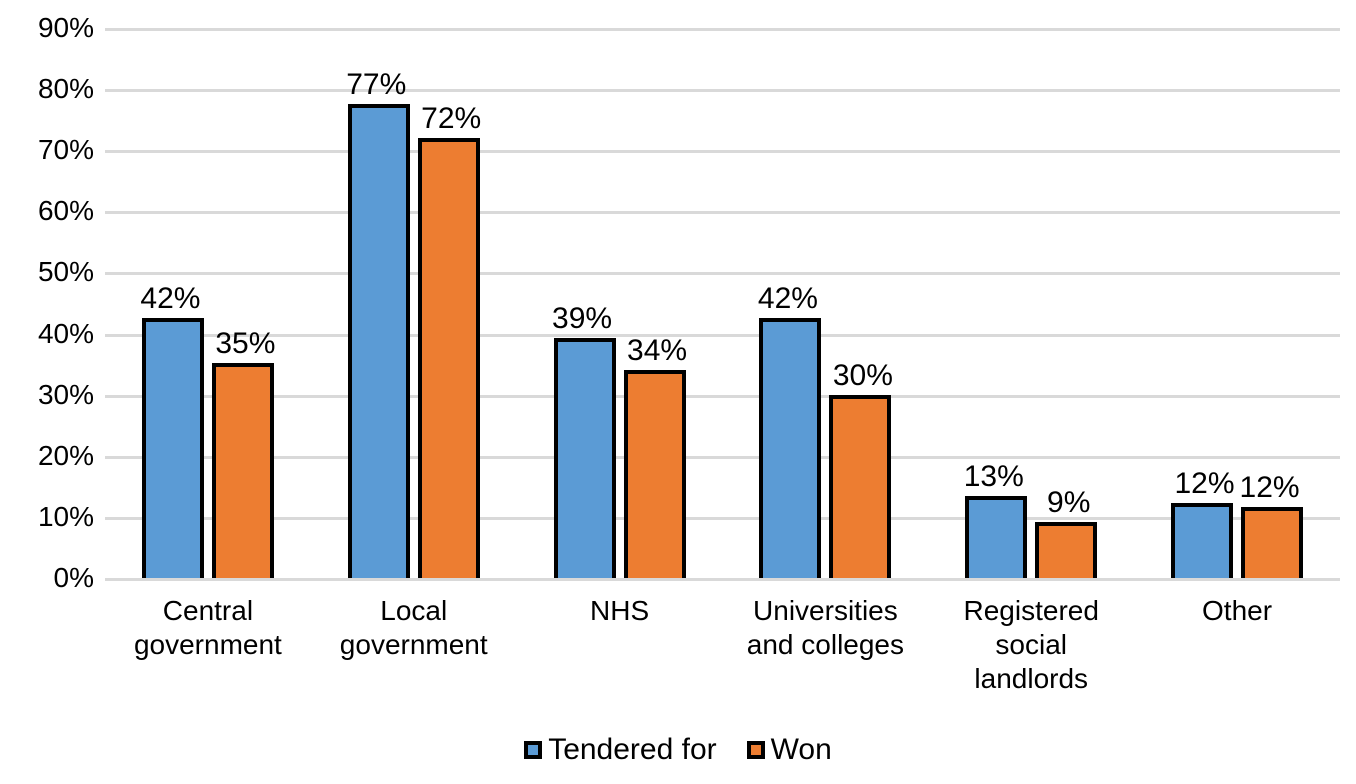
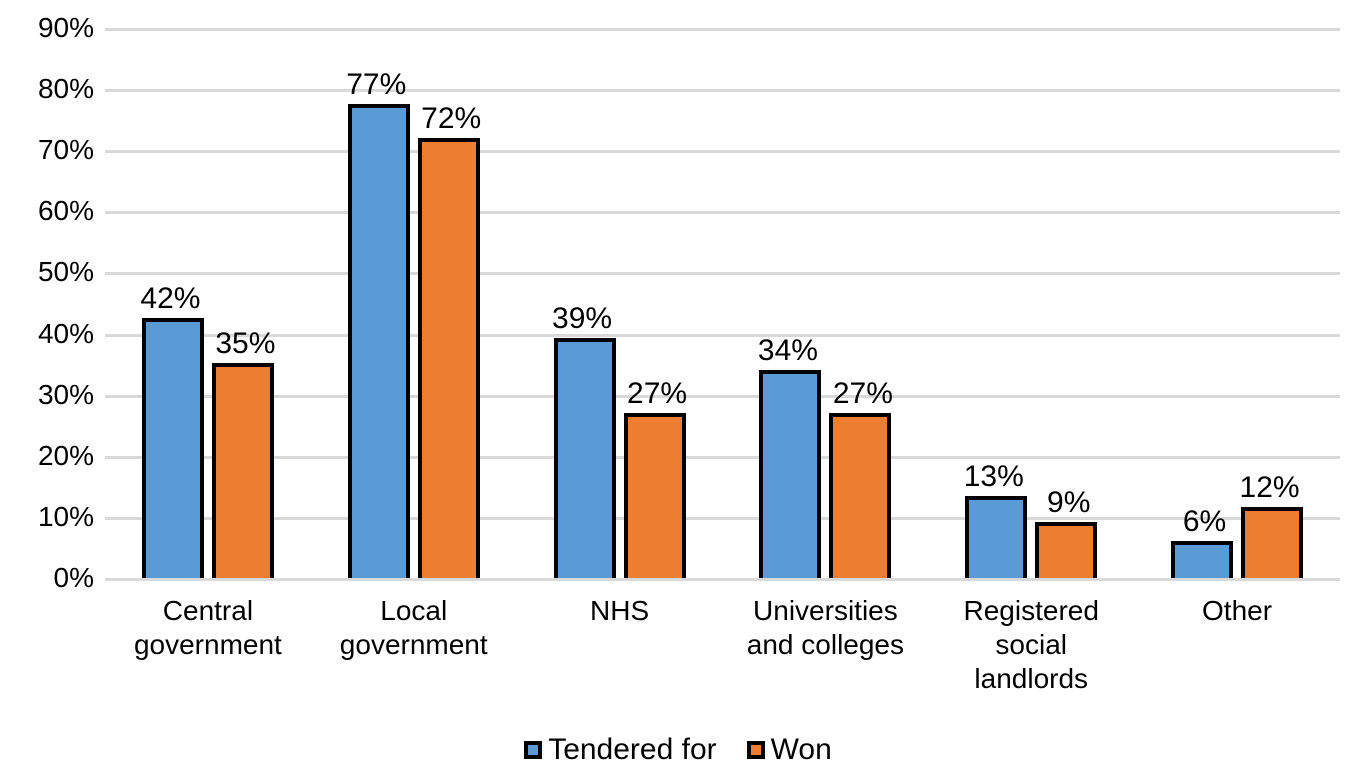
Won/NHS: 34% -> 27%
Tendered for/Universities and colleges: 42% -> 34%
Won/Universities and colleges: 30% -> 27%
Tendered for/Other: 12% -> 6%
